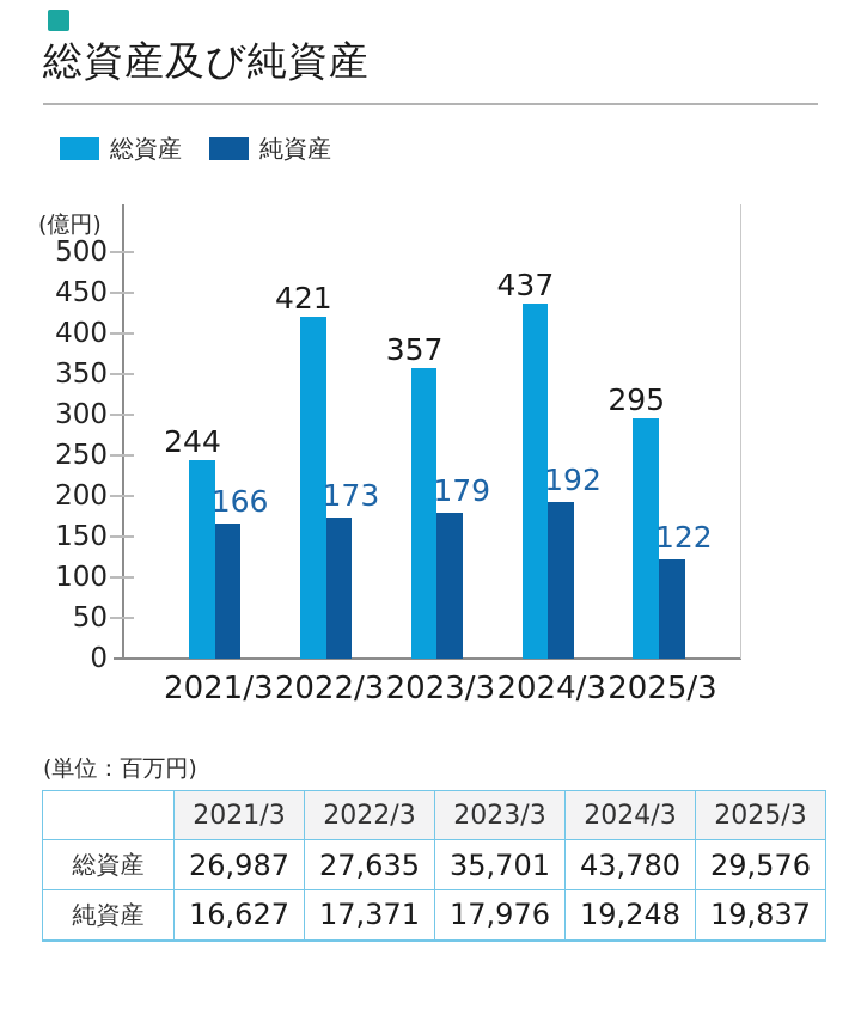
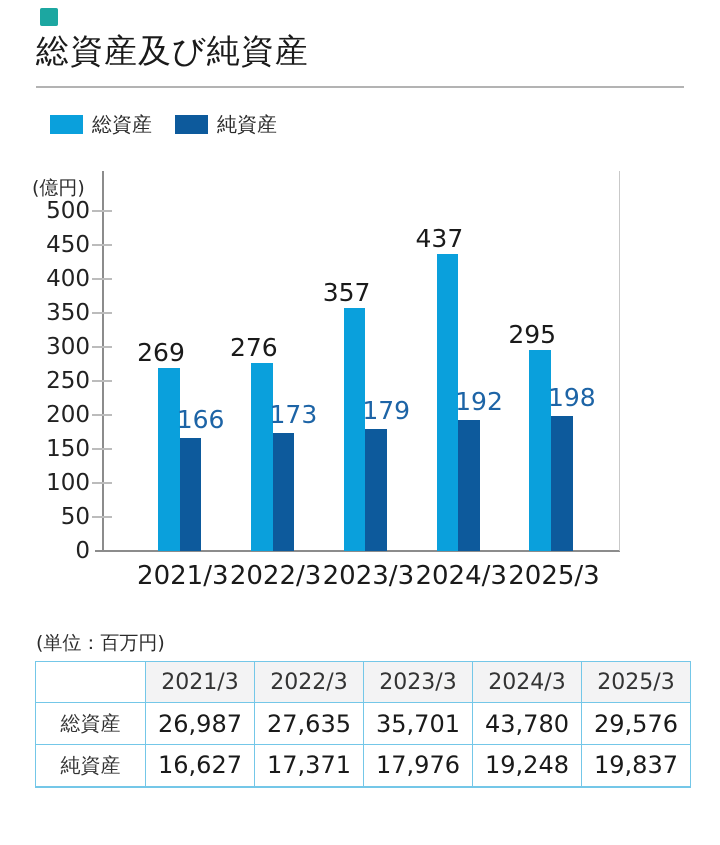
総資産/2021/3: 244 -> 269
総資産/2022/3: 421 -> 276
純資産/2025/3: 122 -> 198
